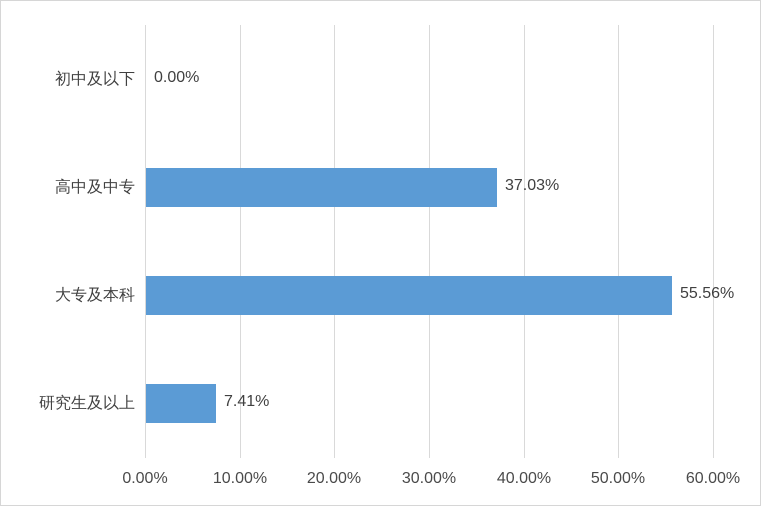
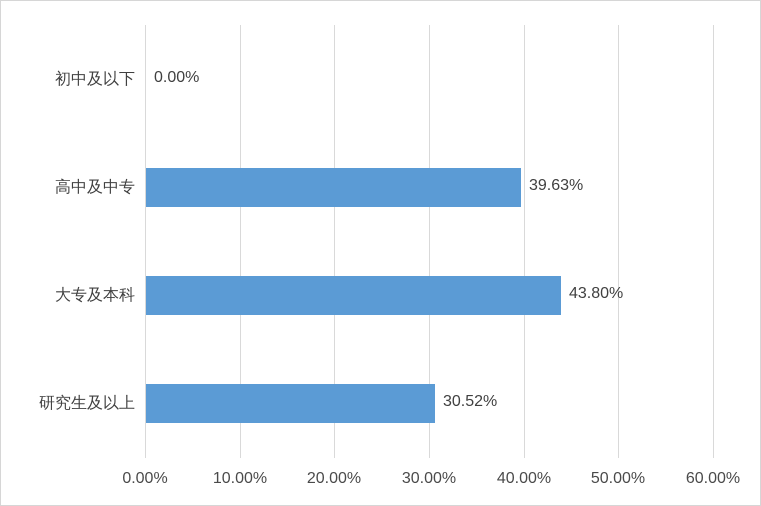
高中及中专: 37.03% -> 39.63%
大专及本科: 55.56% -> 43.80%
研究生及以上: 7.41% -> 30.52%
